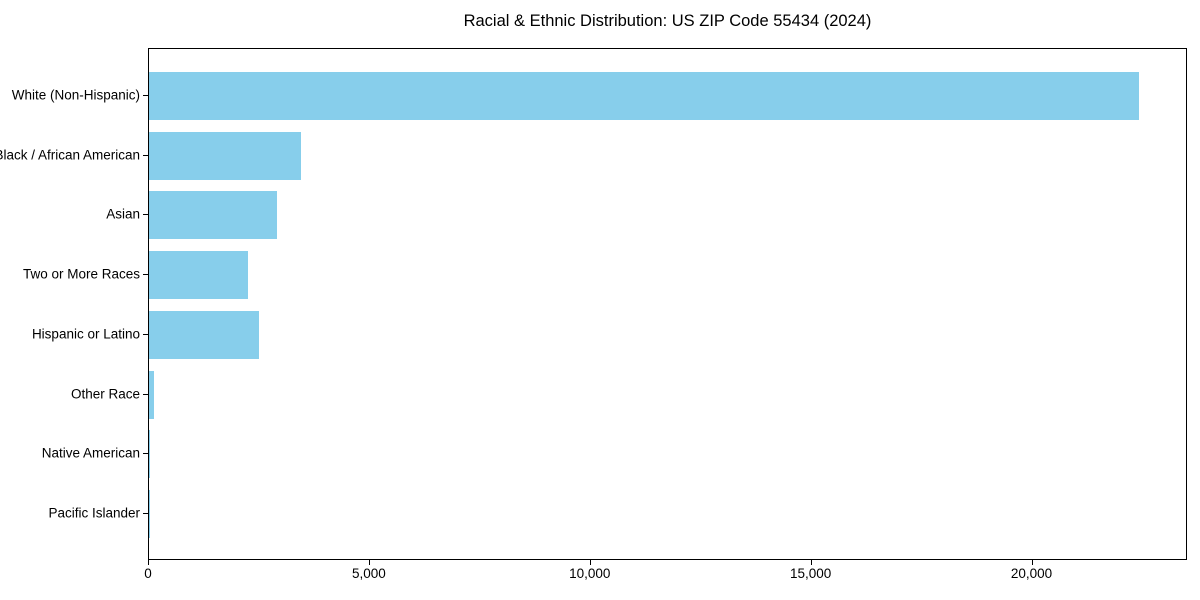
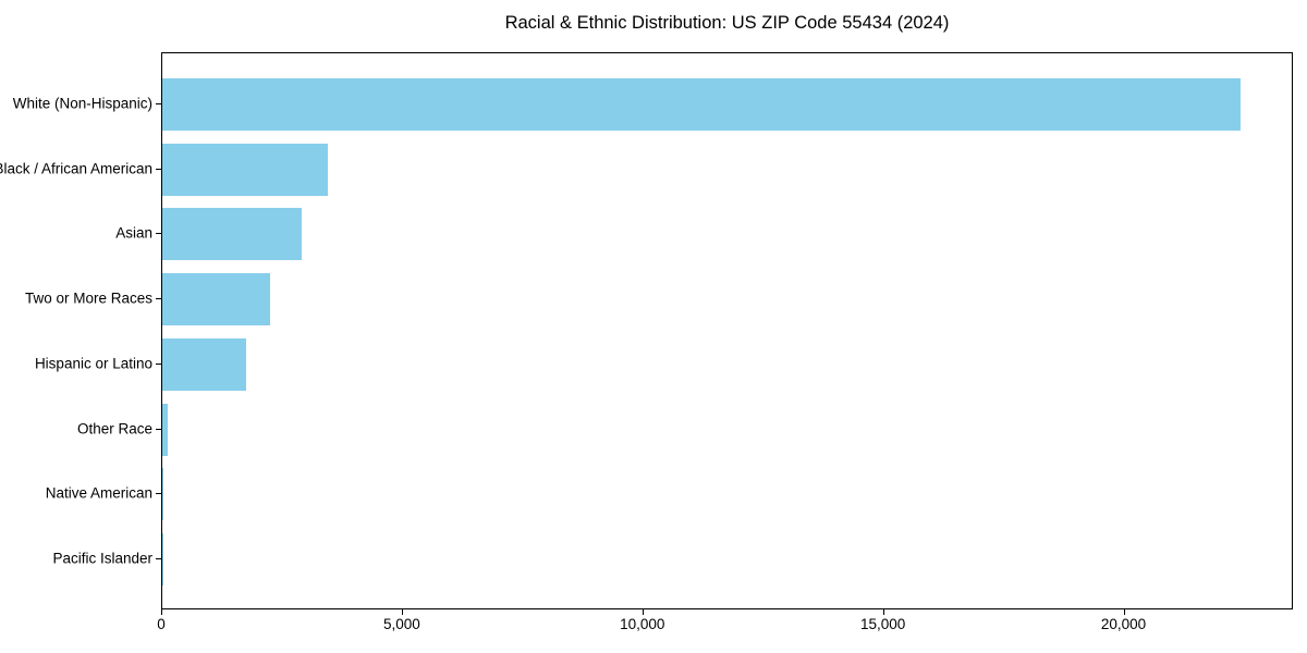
Hispanic or Latino: 2500 -> 1800
